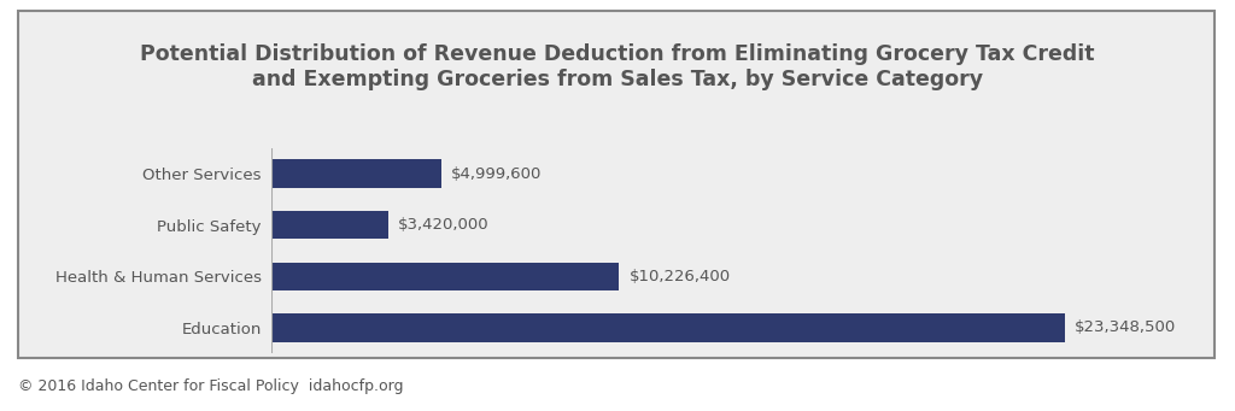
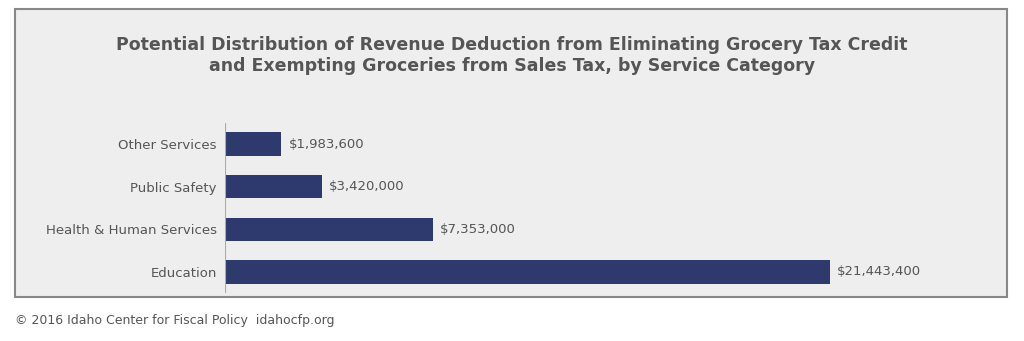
Other Services: $4,999,600 -> $1,983,600
Health & Human Services: $10,226,400 -> $7,353,000
Education: $23,348,500 -> $21,443,400
